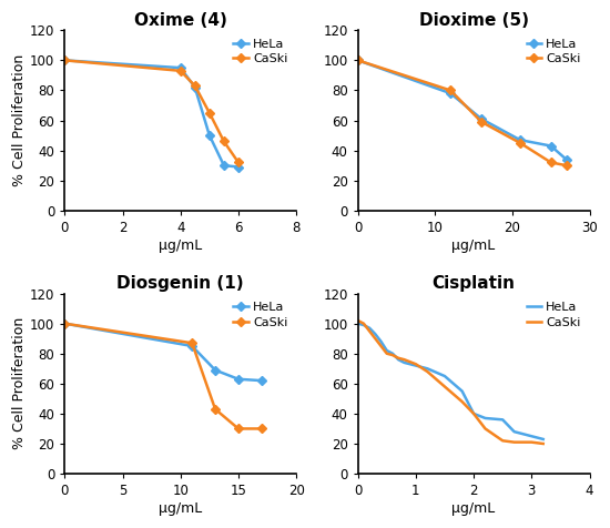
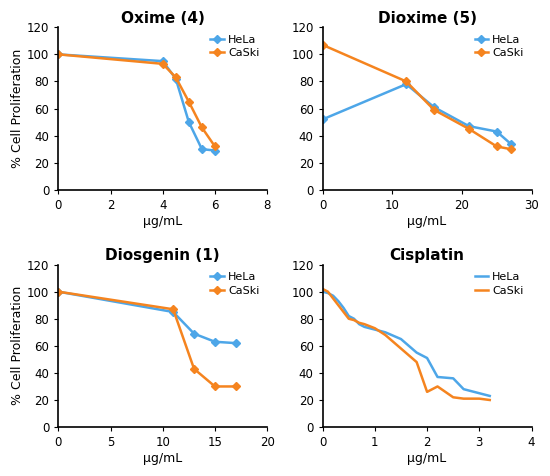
Dioxime (5)/HeLa/0: 100 -> 52
Dioxime (5)/CaSki/0: 100 -> 107
Cisplatin/HeLa/2: 40 -> 51
Cisplatin/CaSki/2: 40 -> 26
